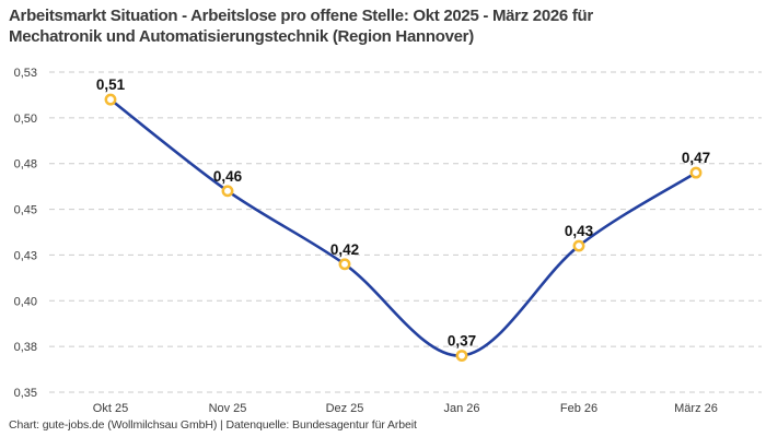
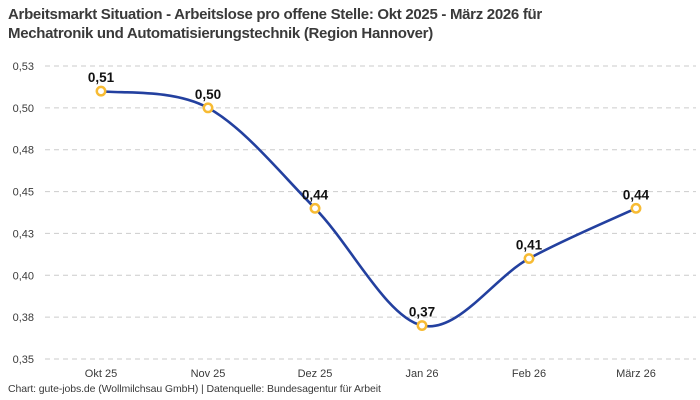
Nov 25: 0,46 -> 0,50
Dez 25: 0,42 -> 0,44
Feb 26: 0,43 -> 0,41
März 26: 0,47 -> 0,44
